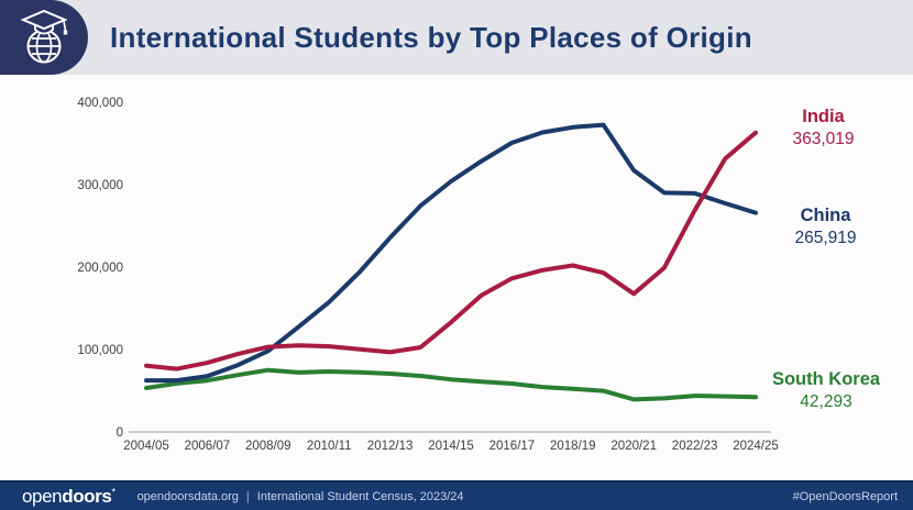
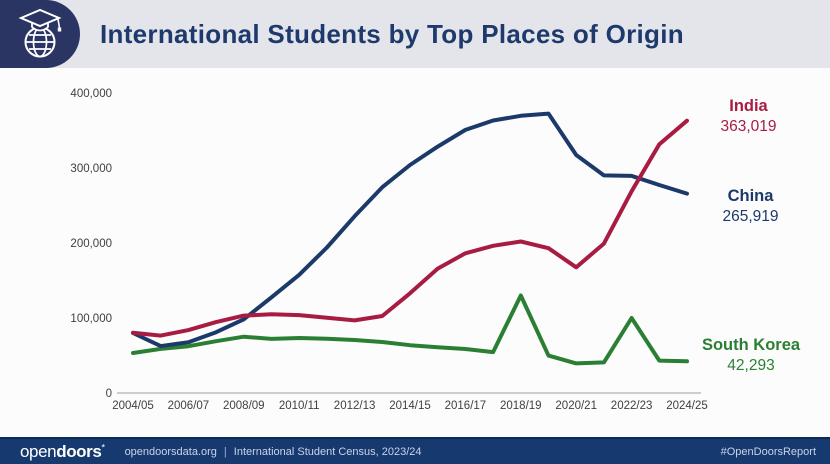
China/2004/05: 60000 -> 80000
South Korea/2018/19: 50000 -> 130000
South Korea/2022/23: 40000 -> 100000
